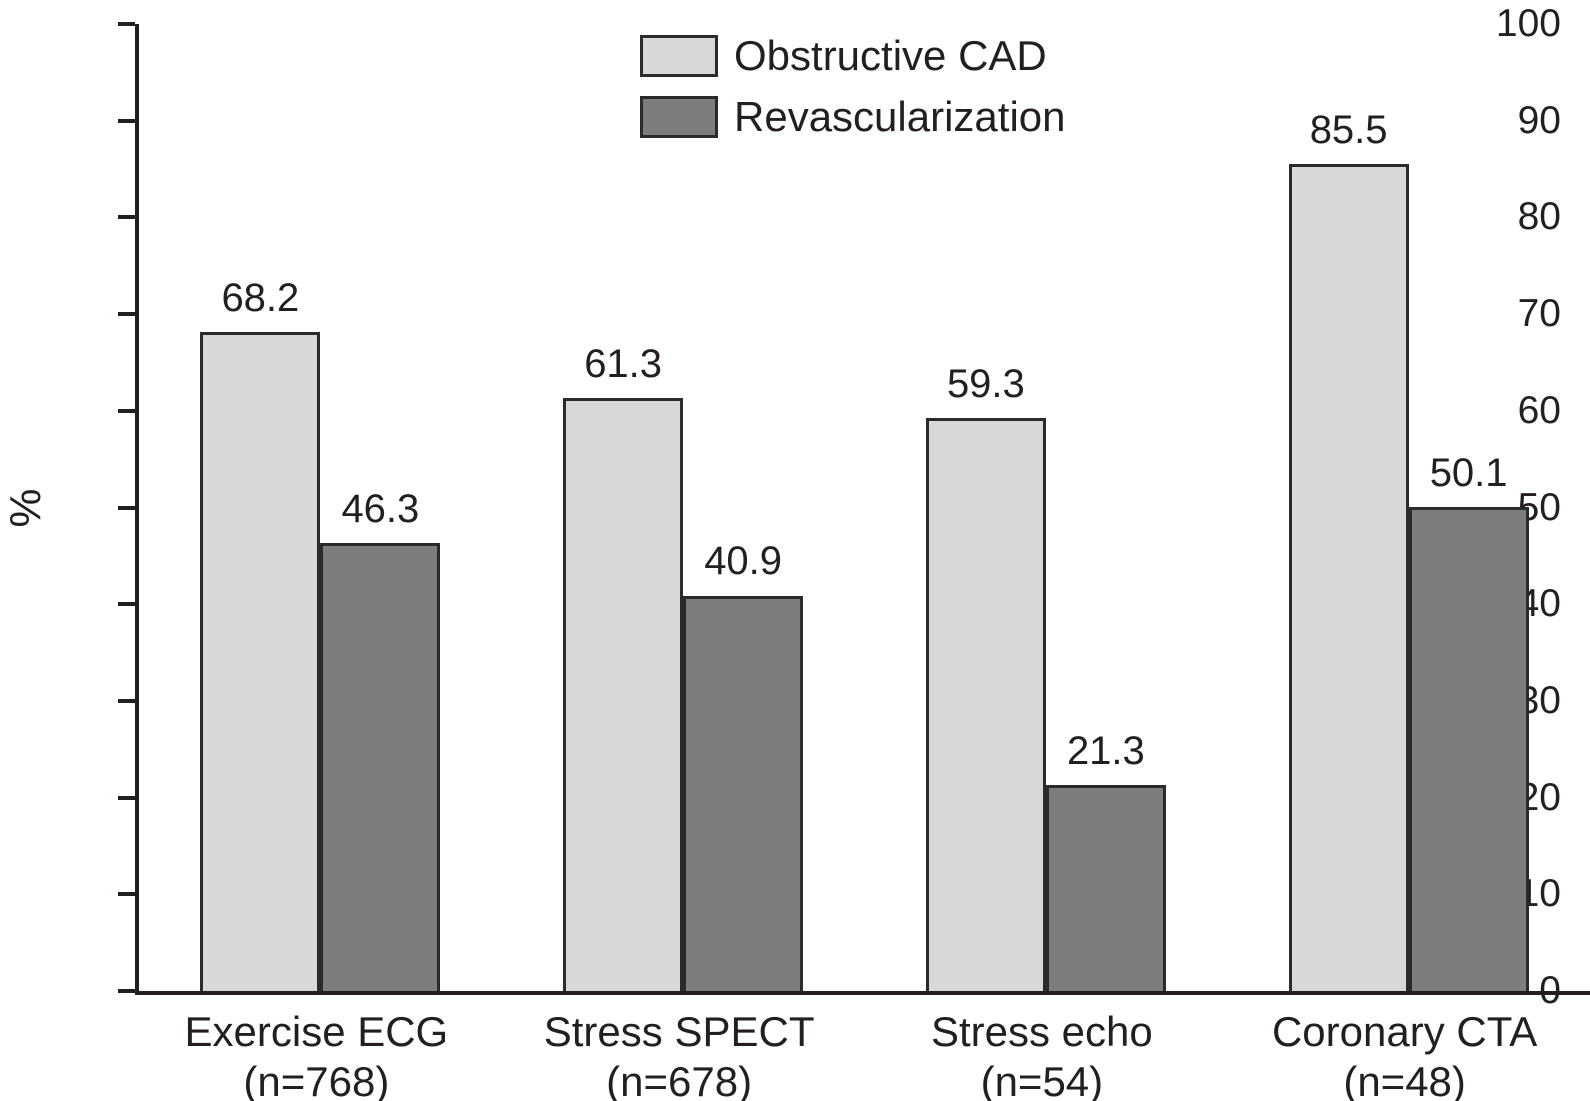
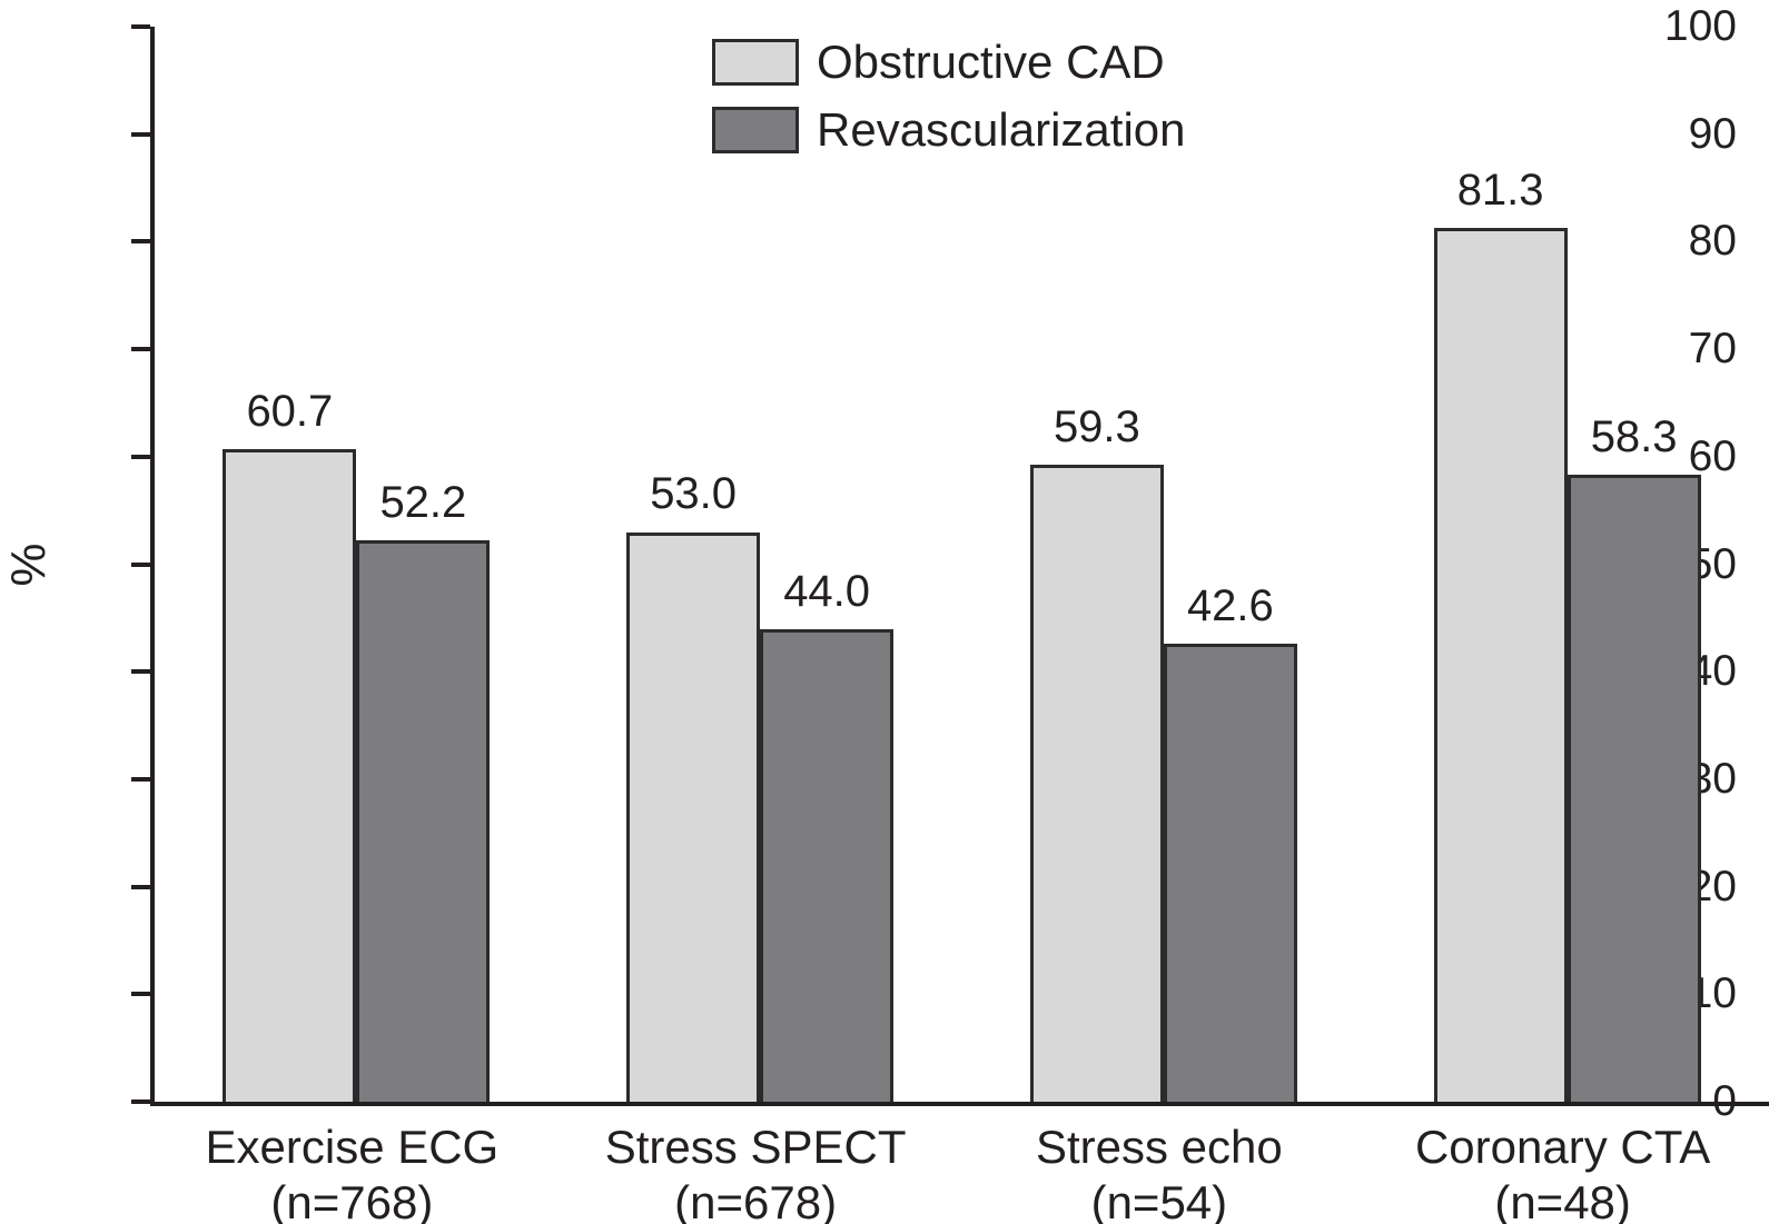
Obstructive CAD/Exercise ECG: 68.2 -> 60.7
Revascularization/Exercise ECG: 46.3 -> 52.2
Obstructive CAD/Stress SPECT: 61.3 -> 53.0
Revascularization/Stress SPECT: 40.9 -> 44.0
Revascularization/Stress echo: 21.3 -> 42.6
Obstructive CAD/Coronary CTA: 85.5 -> 81.3
Revascularization/Coronary CTA: 50.1 -> 58.3
